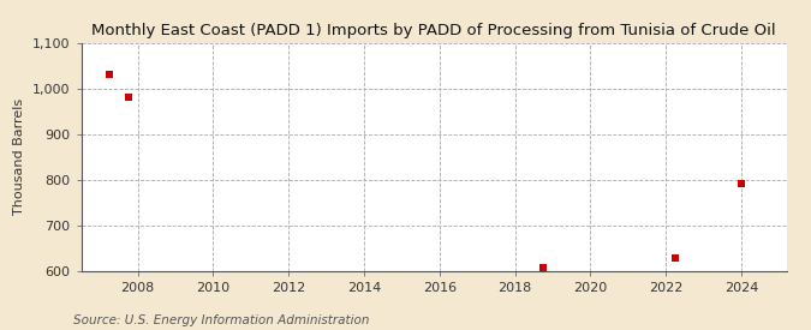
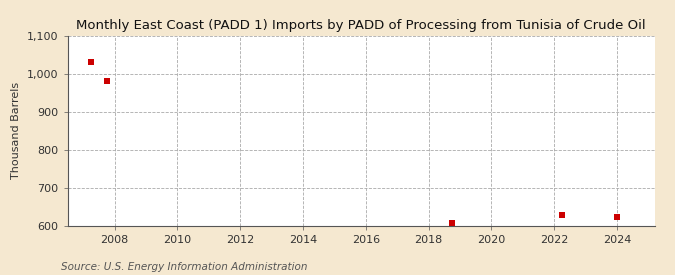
2024: 790 -> 622
